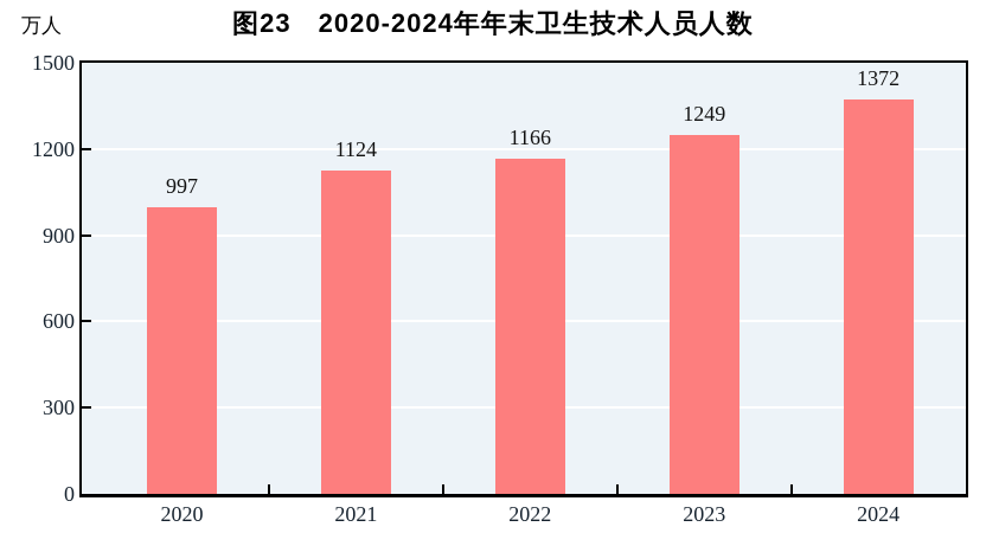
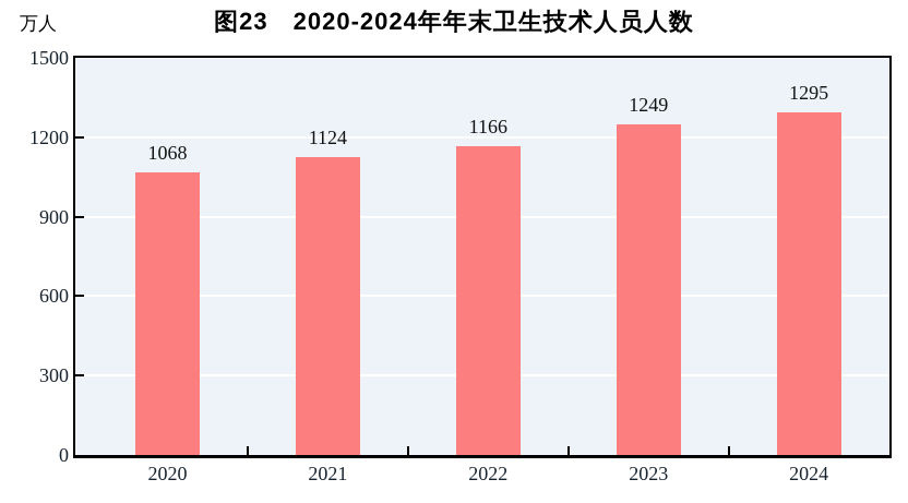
2020: 997 -> 1068
2024: 1372 -> 1295
